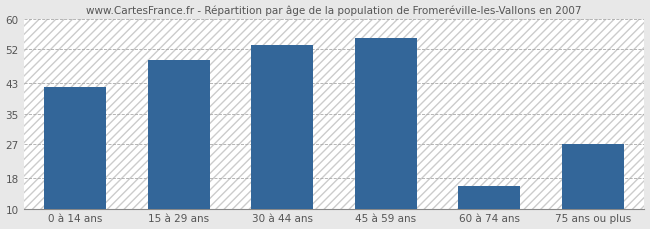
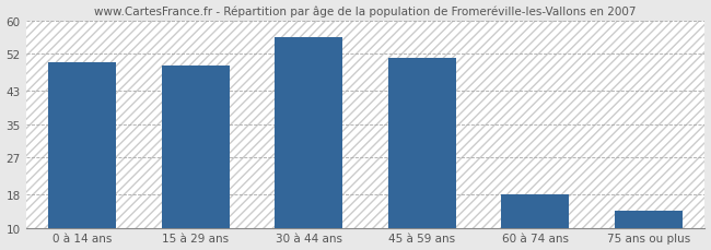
0 à 14 ans: 42 -> 50
30 à 44 ans: 53 -> 56
45 à 59 ans: 55 -> 51
60 à 74 ans: 16 -> 18
75 ans ou plus: 27 -> 14
